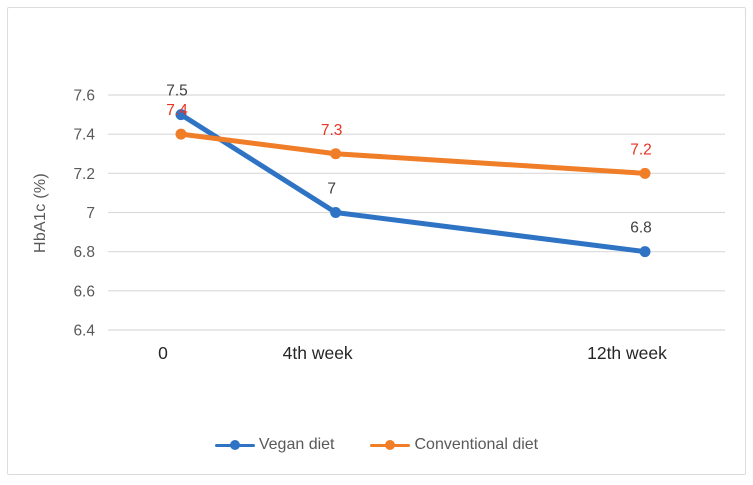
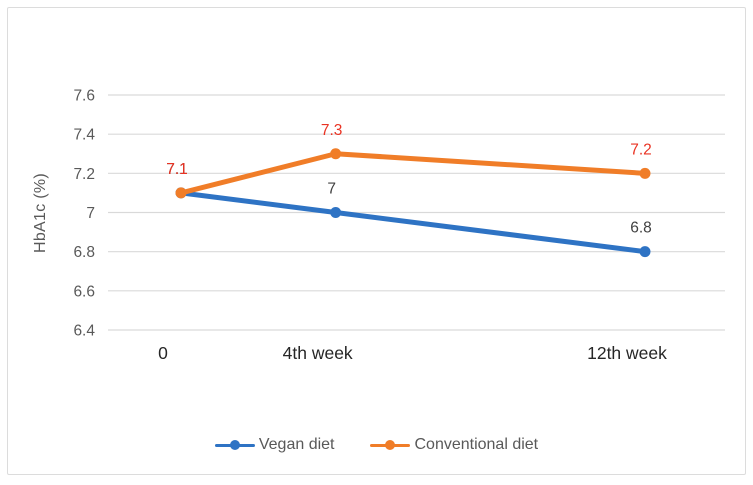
Vegan diet/0: 7.5 -> 7.1
Conventional diet/0: 7.4 -> 7.1
